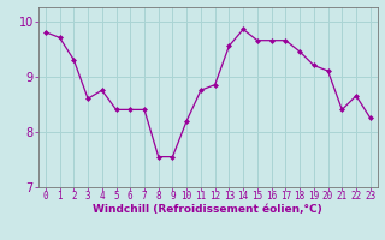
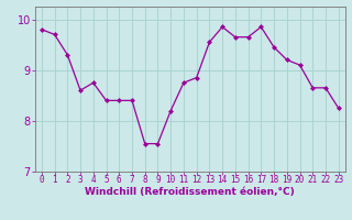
17: 9.65 -> 9.85
21: 8.40 -> 8.65
